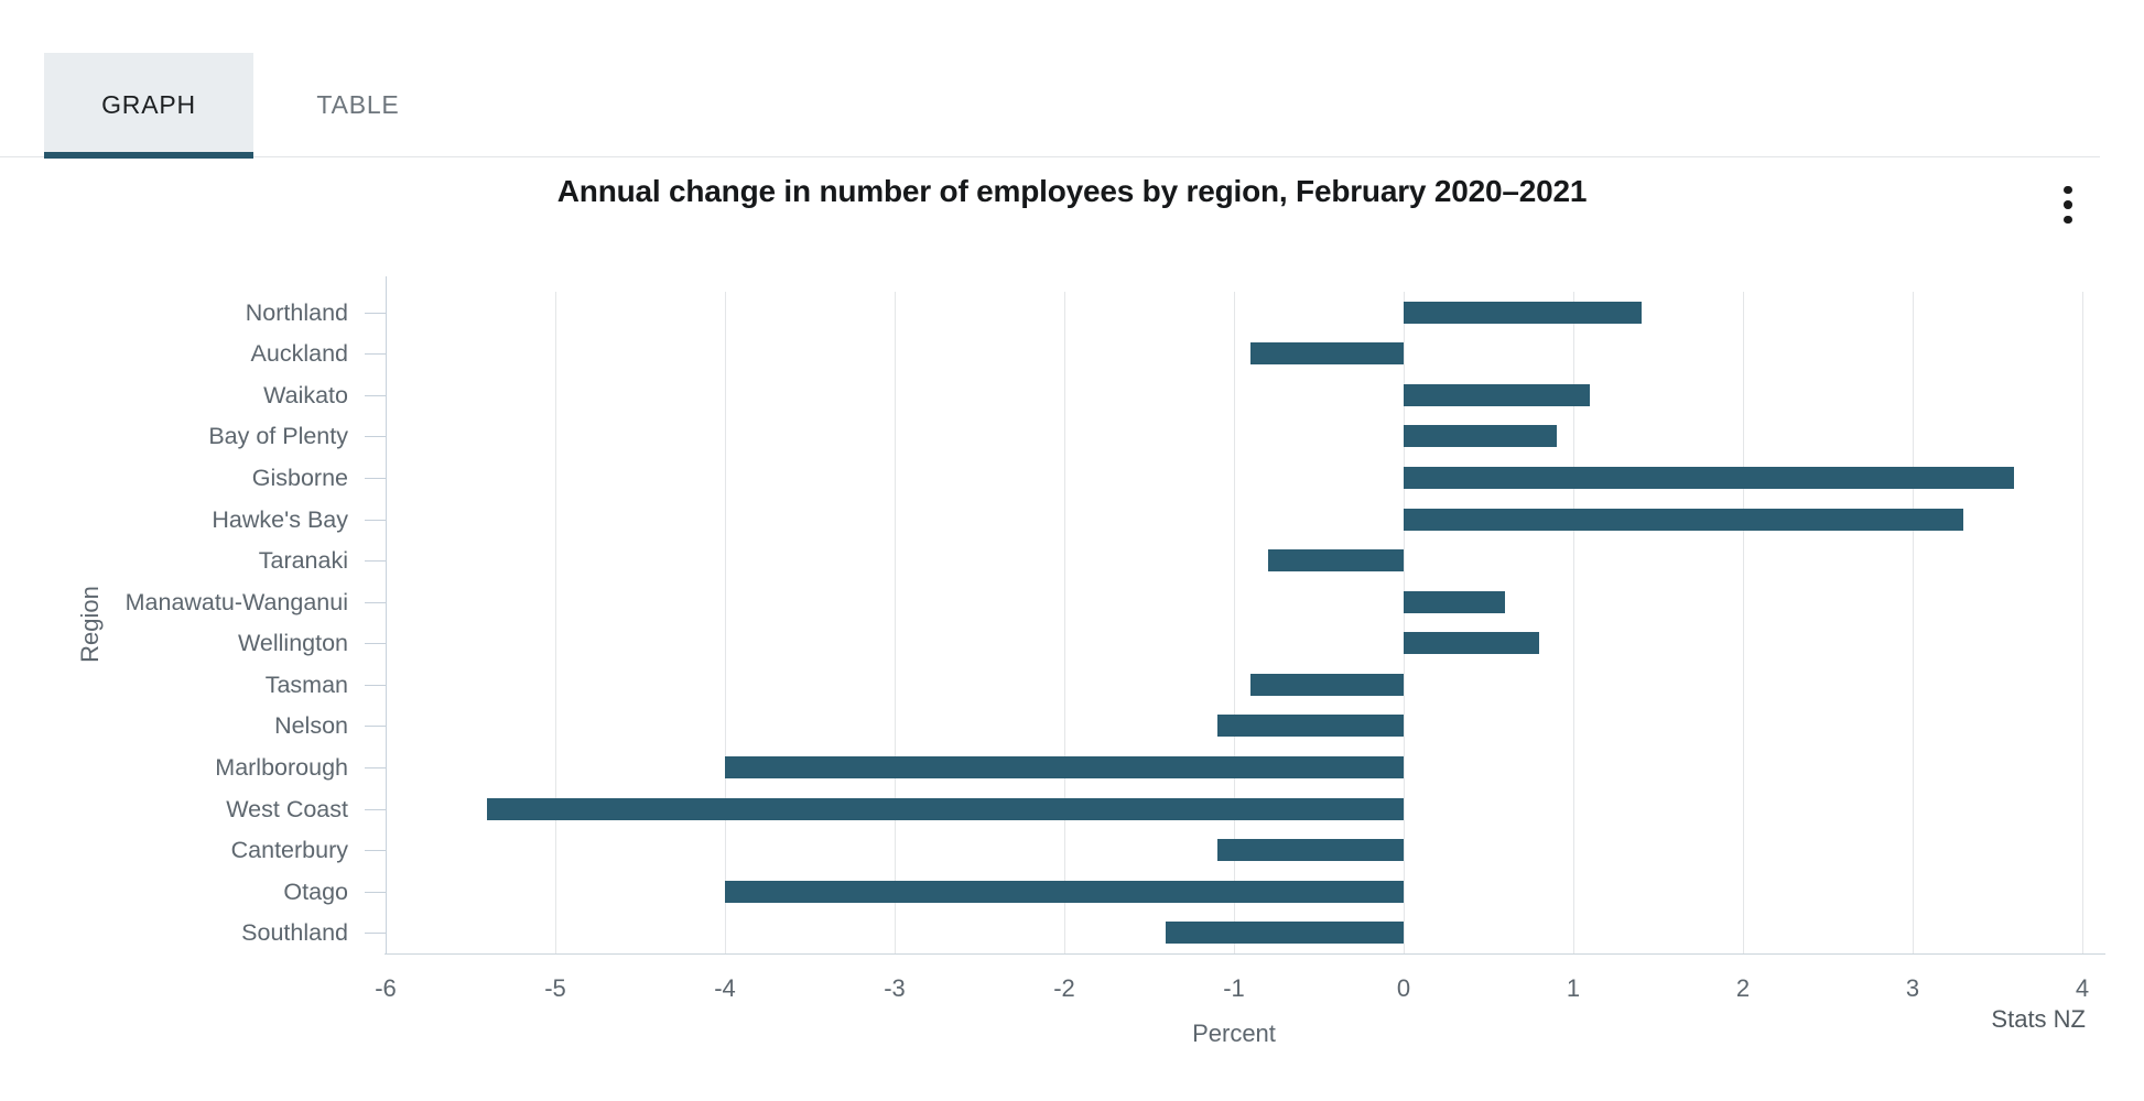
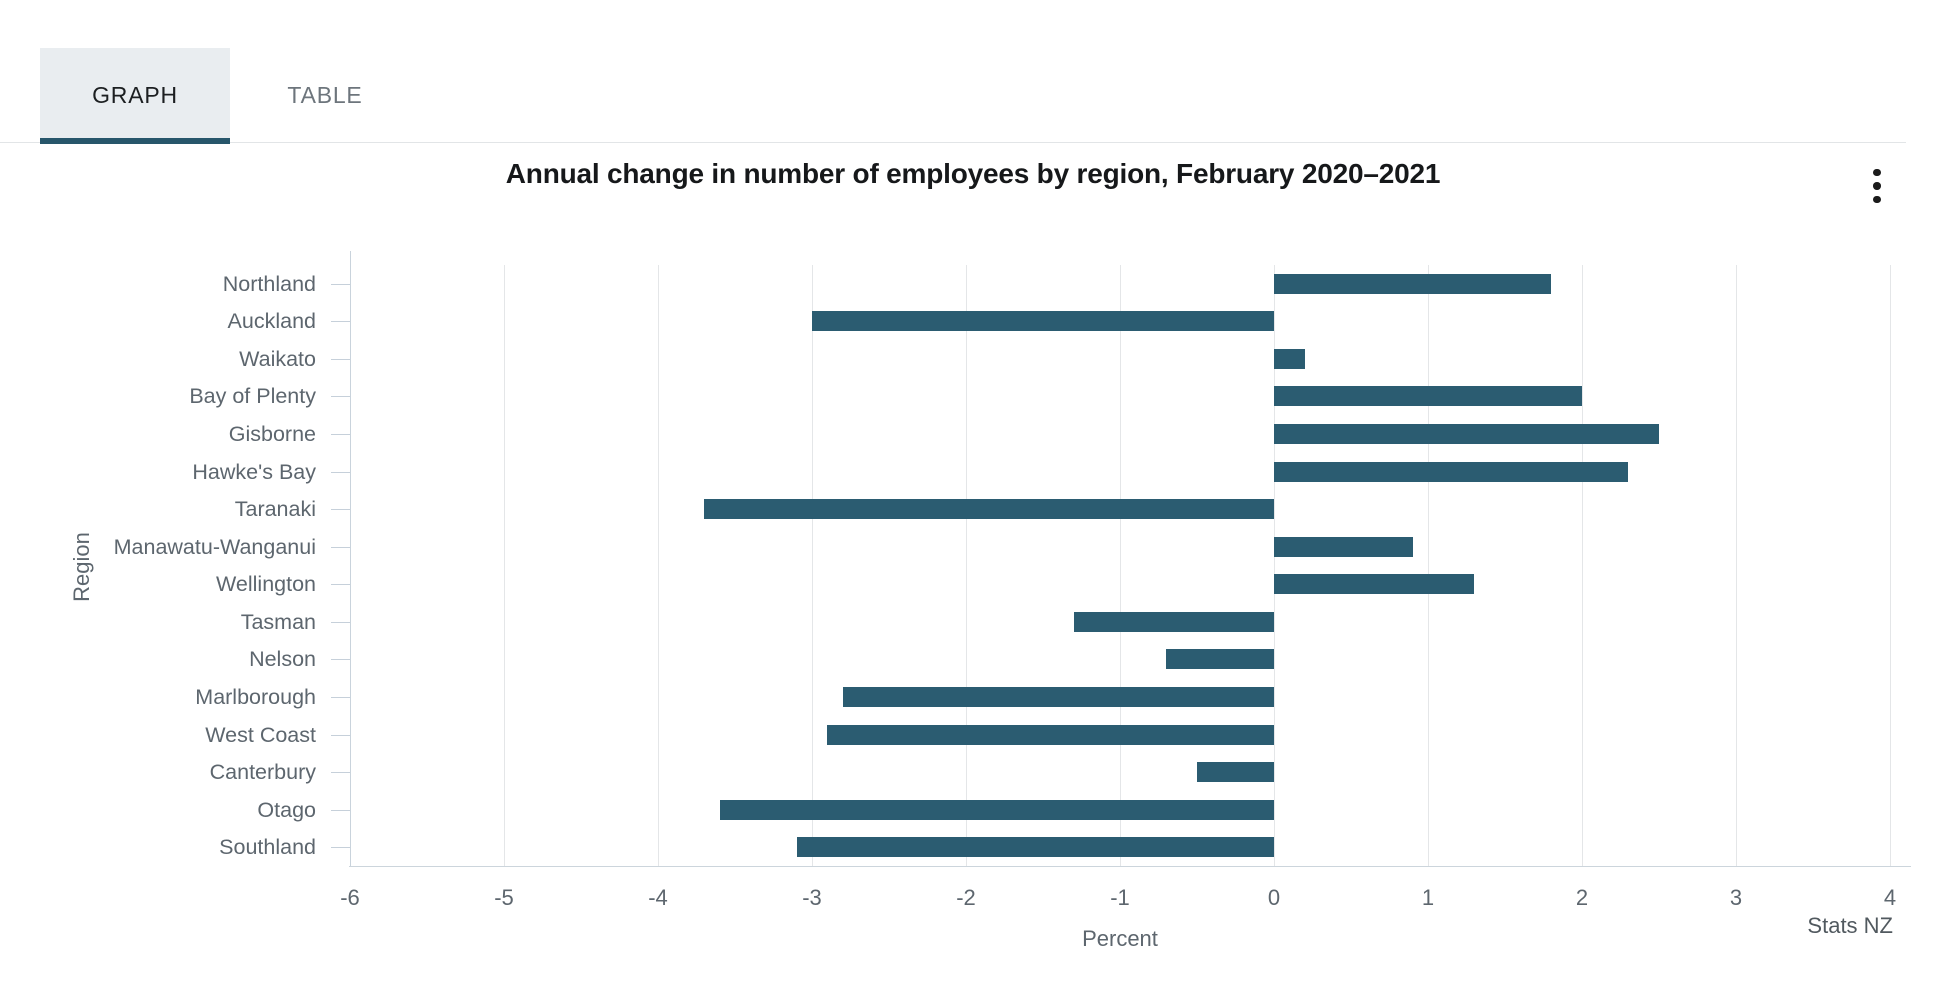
Northland: 1.4 -> 1.8
Auckland: -0.9 -> -3.0
Waikato: 1.1 -> 0.2
Bay of Plenty: 0.9 -> 2.0
Gisborne: 3.6 -> 2.5
Hawke's Bay: 3.3 -> 2.3
Taranaki: -0.8 -> -3.7
Manawatu-Wanganui: 0.6 -> 0.9
Wellington: 0.8 -> 1.3
Tasman: -0.9 -> -1.3
Nelson: -1.1 -> -0.7
Marlborough: -4.0 -> -2.8
West Coast: -5.4 -> -2.9
Canterbury: -1.1 -> -0.5
Otago: -4.0 -> -3.6
Southland: -1.4 -> -3.1
